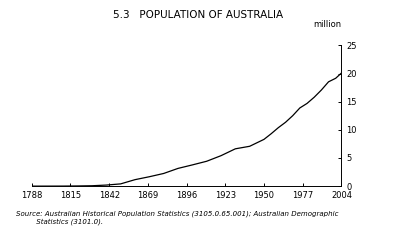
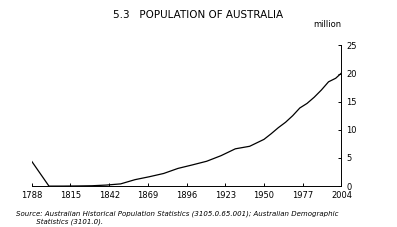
1788: 0.0 -> 4.4
